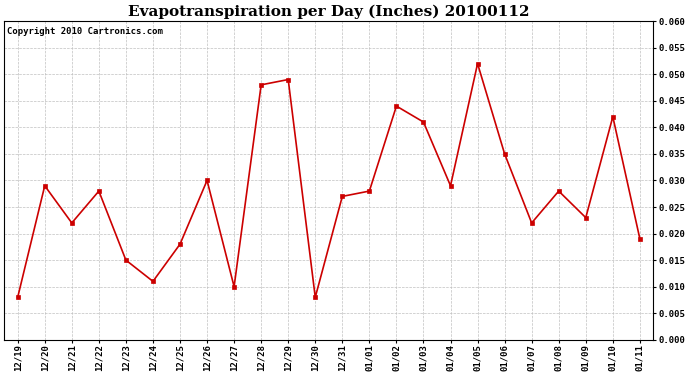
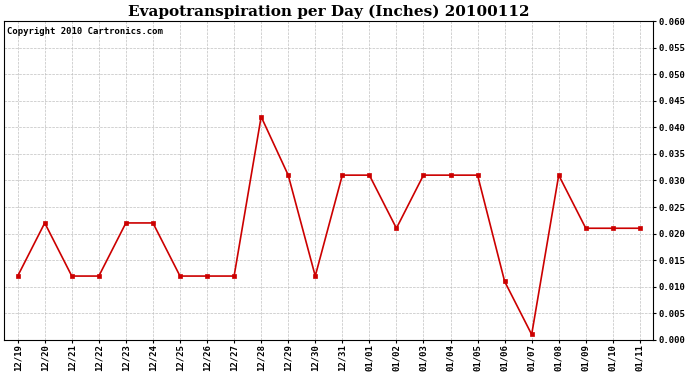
12/19: 0.008 -> 0.012
12/20: 0.029 -> 0.022
12/21: 0.022 -> 0.012
12/22: 0.028 -> 0.012
12/23: 0.015 -> 0.022
12/24: 0.011 -> 0.022
12/25: 0.018 -> 0.012
12/26: 0.030 -> 0.012
12/27: 0.010 -> 0.012
12/28: 0.048 -> 0.042
12/29: 0.049 -> 0.031
12/30: 0.008 -> 0.012
12/31: 0.027 -> 0.031
01/01: 0.028 -> 0.031
01/02: 0.044 -> 0.021
01/03: 0.041 -> 0.031
01/04: 0.029 -> 0.031
01/05: 0.052 -> 0.031
01/06: 0.035 -> 0.011
01/07: 0.022 -> 0.001
01/08: 0.028 -> 0.031
01/09: 0.023 -> 0.021
01/10: 0.042 -> 0.021
01/11: 0.019 -> 0.021
